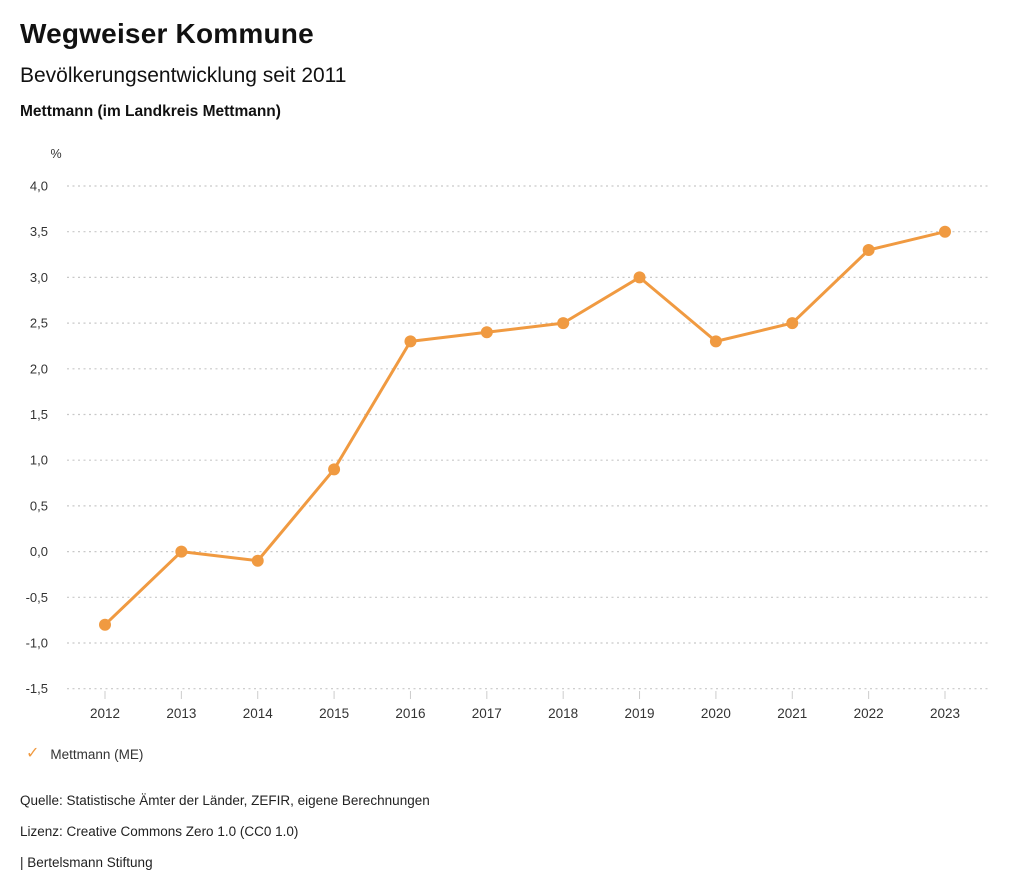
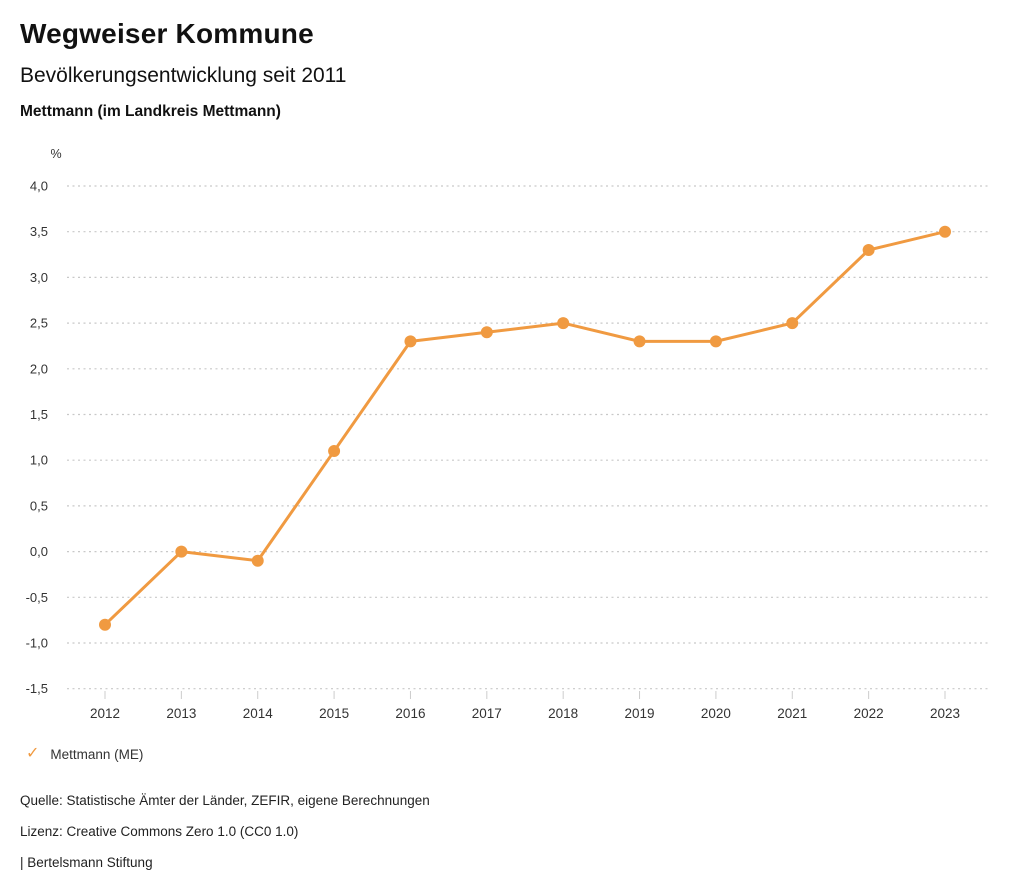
2015: 0,9 -> 1,1
2019: 3,0 -> 2,3
